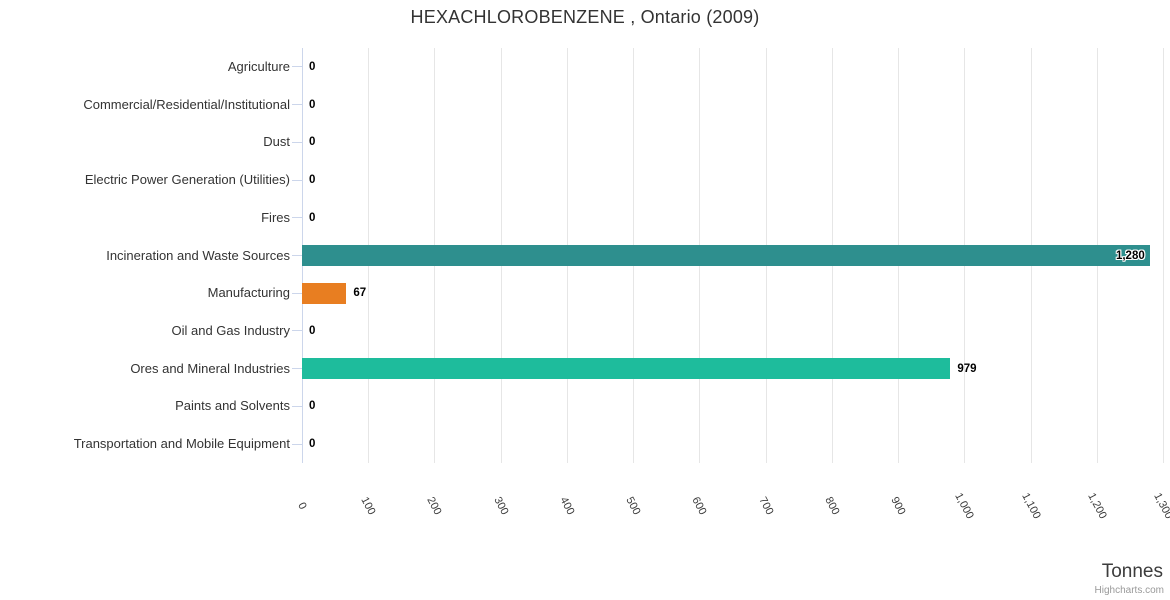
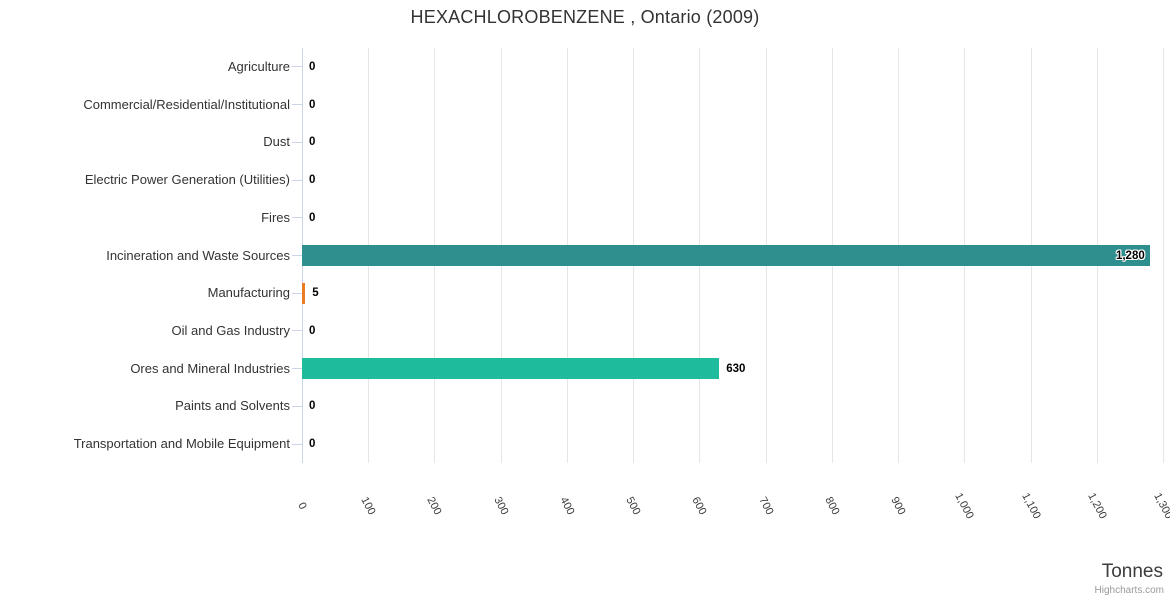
Manufacturing: 67 -> 5
Ores and Mineral Industries: 979 -> 630
